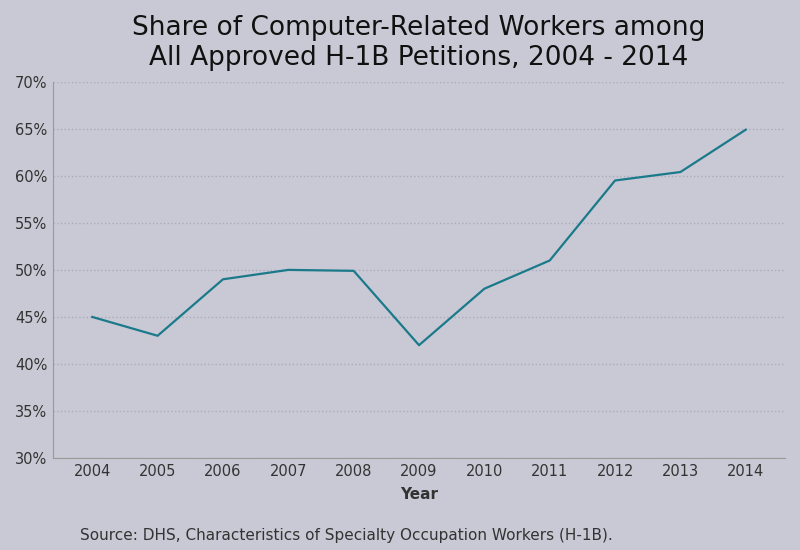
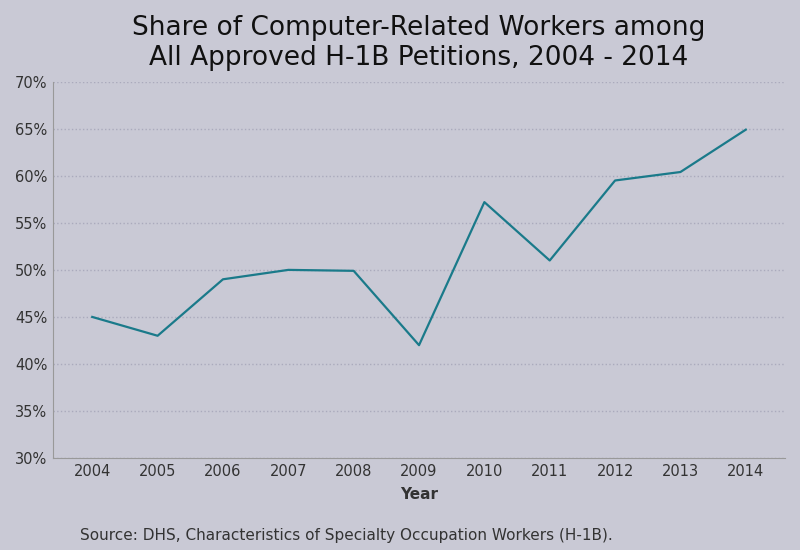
2010: 48.0% -> 57.2%
